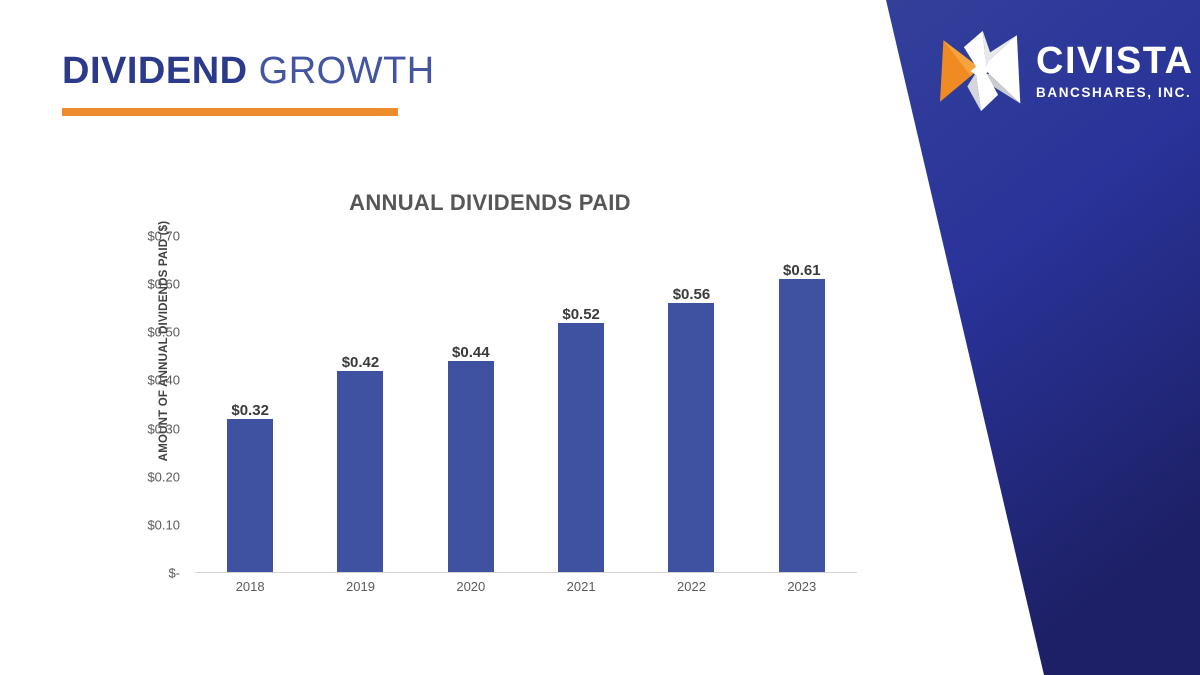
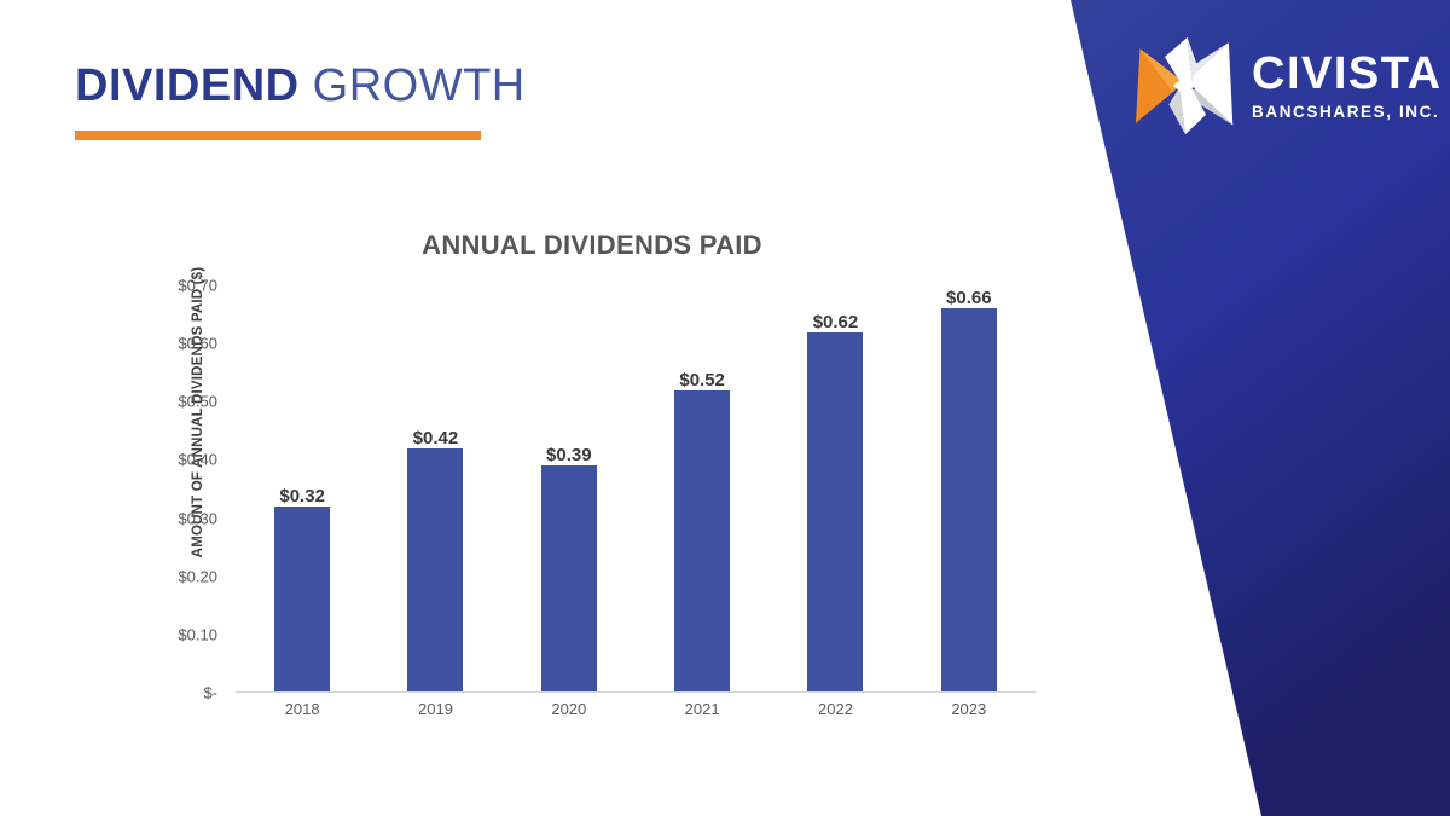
2020: $0.44 -> $0.39
2022: $0.56 -> $0.62
2023: $0.61 -> $0.66
